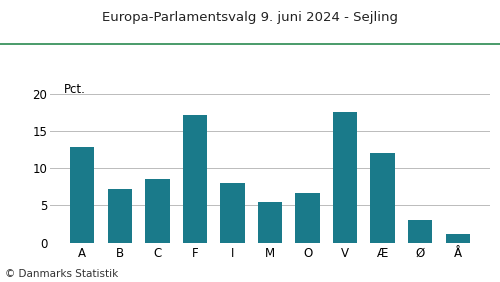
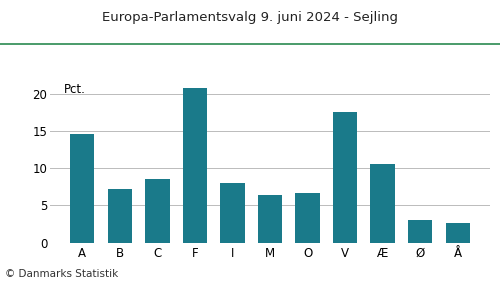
A: 12.8 -> 14.6
F: 17.2 -> 20.8
M: 5.5 -> 6.4
Æ: 12.0 -> 10.6
Å: 1.2 -> 2.6
